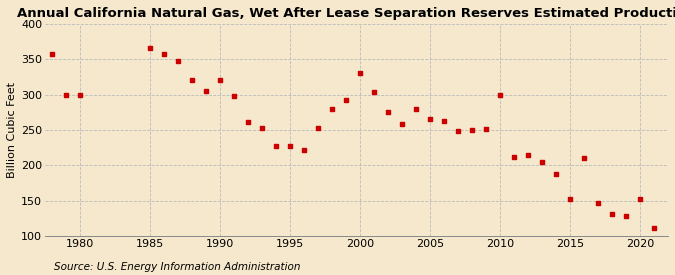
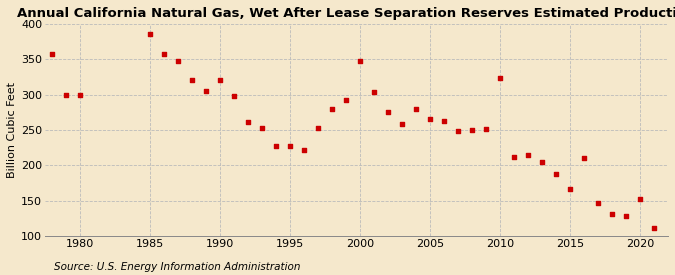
1985: 366 -> 385
2000: 330 -> 348
2010: 300 -> 323
2015: 152 -> 166
